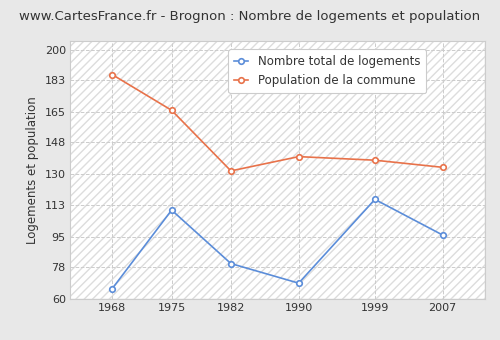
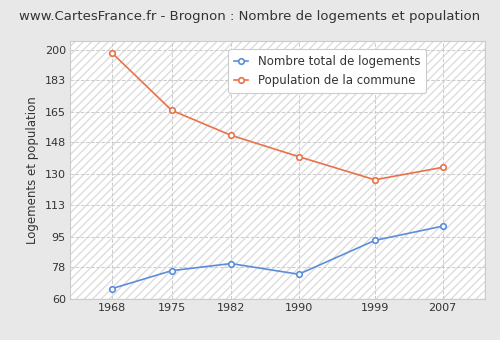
Population de la commune/1968: 186 -> 198
Nombre total de logements/1975: 110 -> 76
Population de la commune/1982: 132 -> 152
Nombre total de logements/1990: 69 -> 74
Nombre total de logements/1999: 116 -> 93
Population de la commune/1999: 138 -> 127
Nombre total de logements/2007: 96 -> 101
